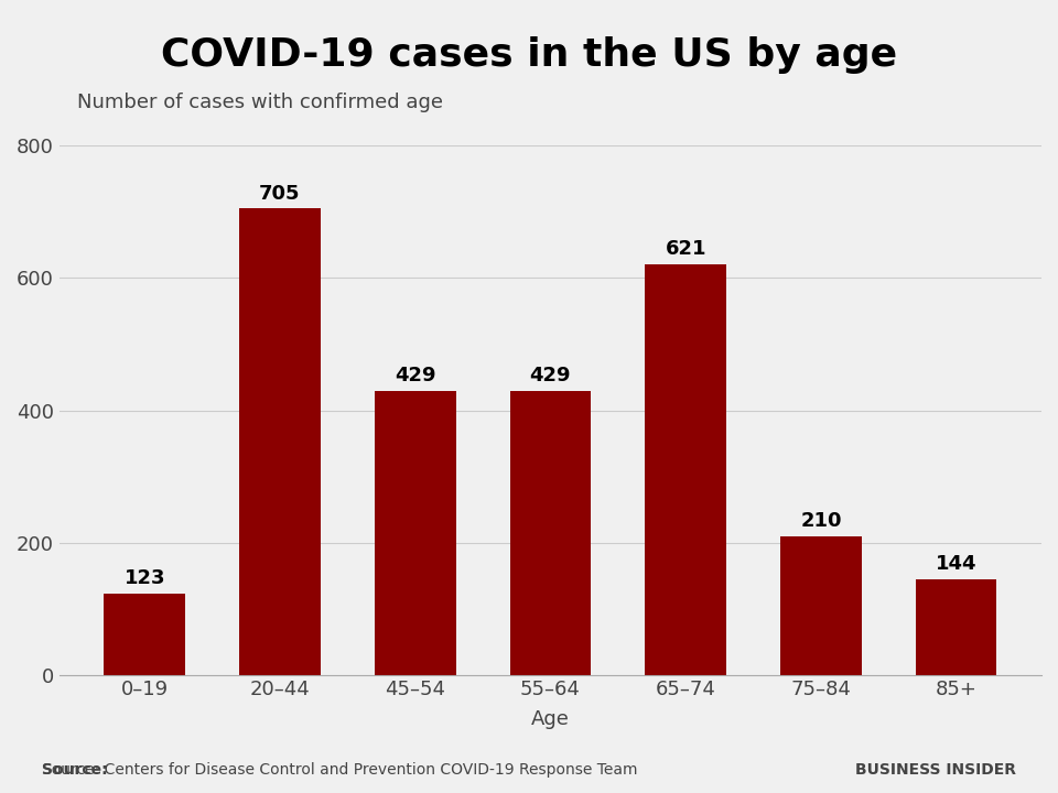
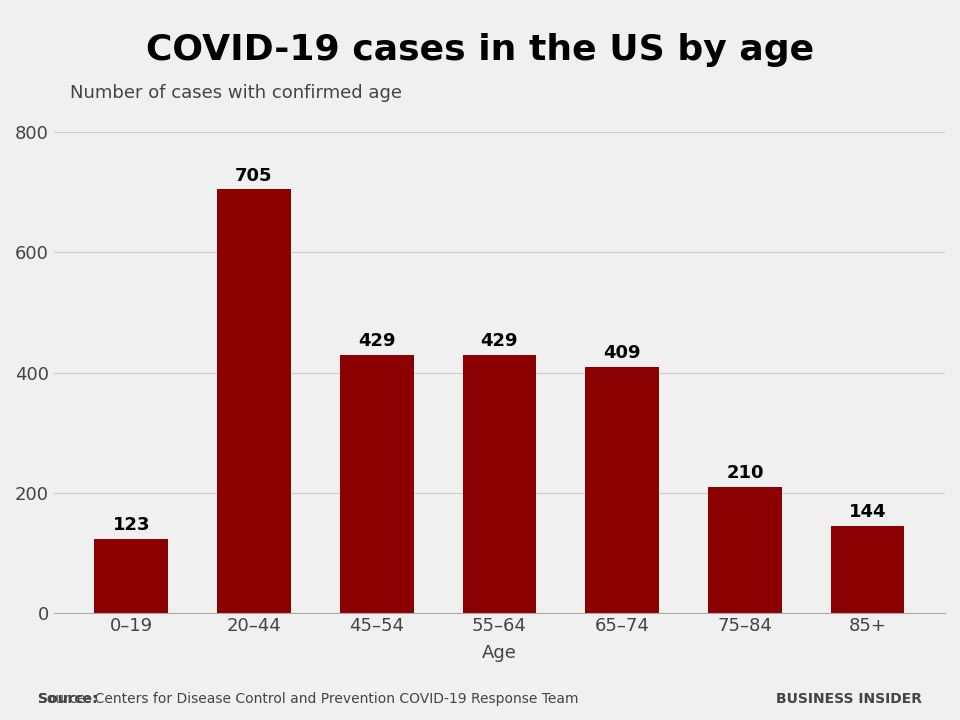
65–74: 621 -> 409
